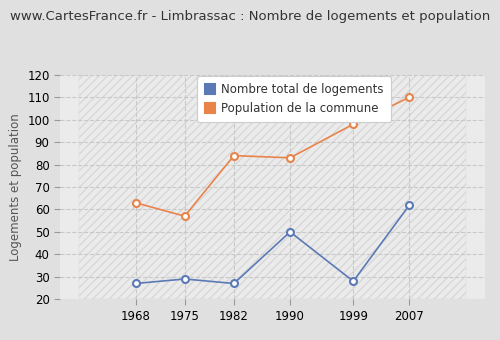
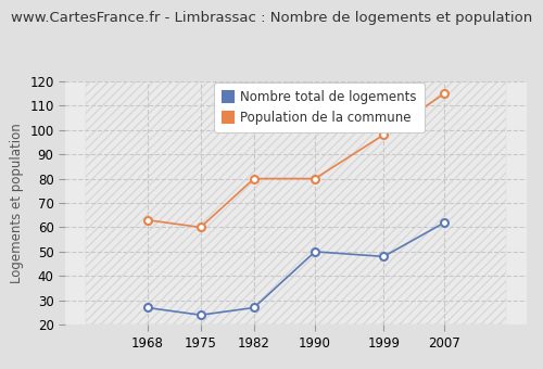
Nombre total de logements/1975: 29 -> 24
Population de la commune/1975: 57 -> 60
Population de la commune/1982: 84 -> 80
Population de la commune/1990: 83 -> 80
Nombre total de logements/1999: 28 -> 48
Population de la commune/2007: 110 -> 115
